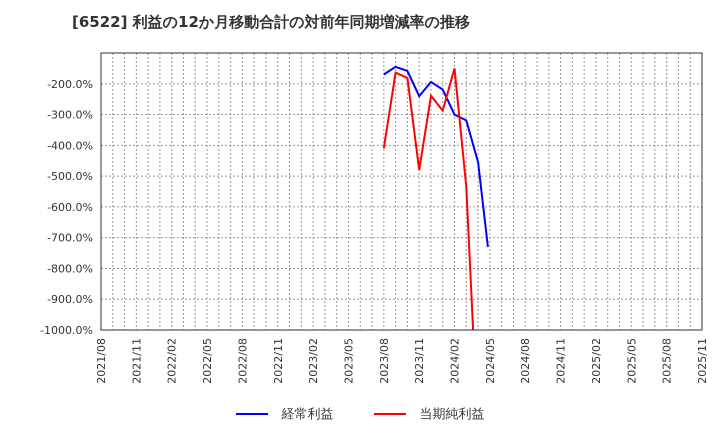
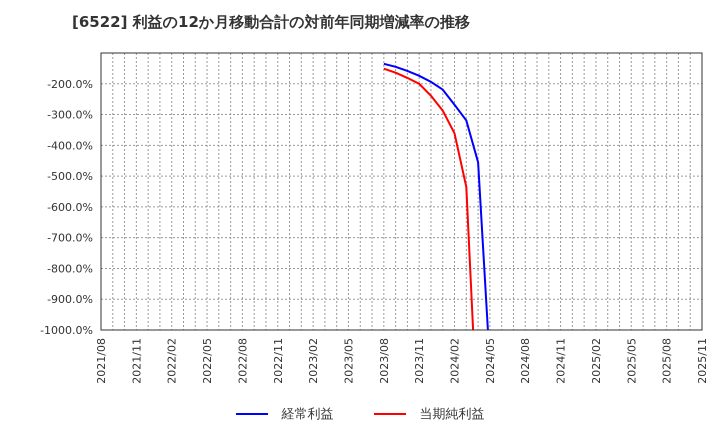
経常利益/2023/08: -170% -> -140%
当期純利益/2023/08: -410% -> -150%
経常利益/2023/11: -240% -> -170%
当期純利益/2023/11: -480% -> -200%
経常利益/2024/02: -300% -> -270%
当期純利益/2024/02: -150% -> -360%
経常利益/2024/05: -730% -> -1000%
